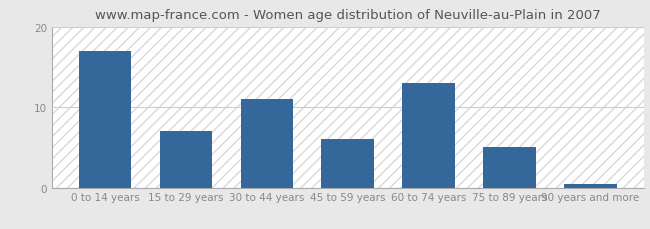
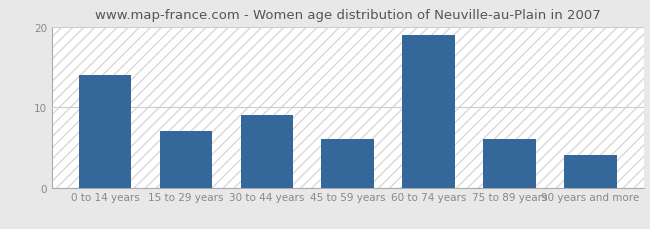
0 to 14 years: 17.0 -> 14.0
30 to 44 years: 11.0 -> 9.0
60 to 74 years: 13.0 -> 19.0
75 to 89 years: 5.0 -> 6.0
90 years and more: 0.5 -> 4.0
